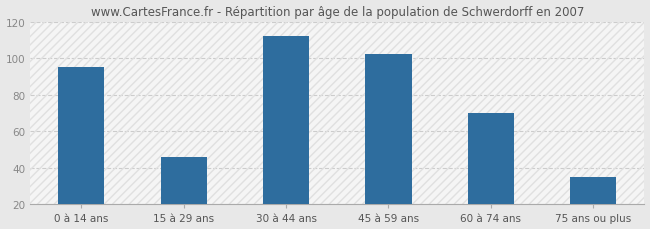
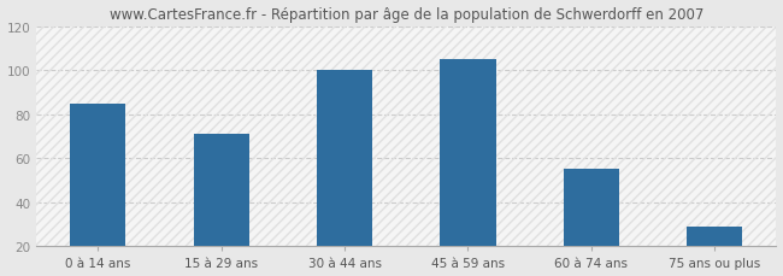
0 à 14 ans: 95 -> 85
15 à 29 ans: 46 -> 71
30 à 44 ans: 112 -> 100
45 à 59 ans: 102 -> 105
60 à 74 ans: 70 -> 55
75 ans ou plus: 35 -> 29
